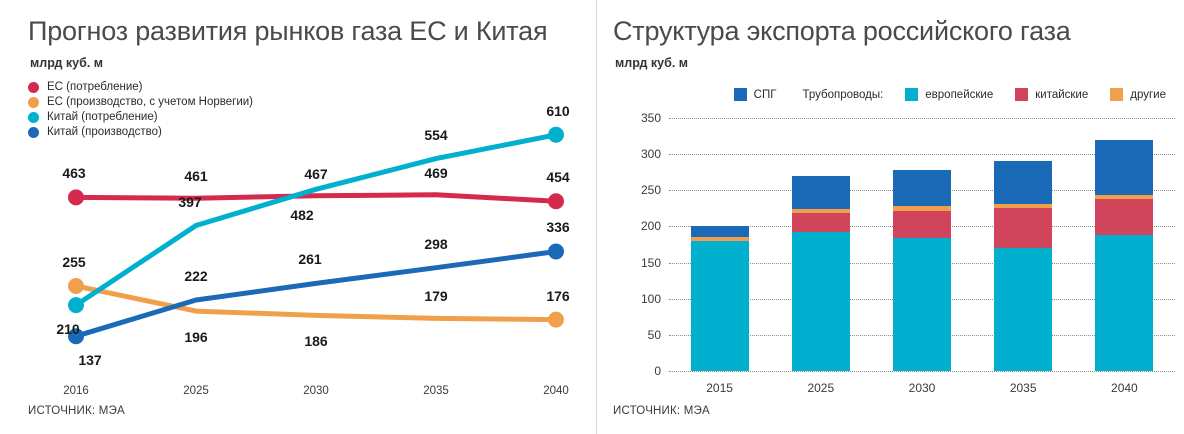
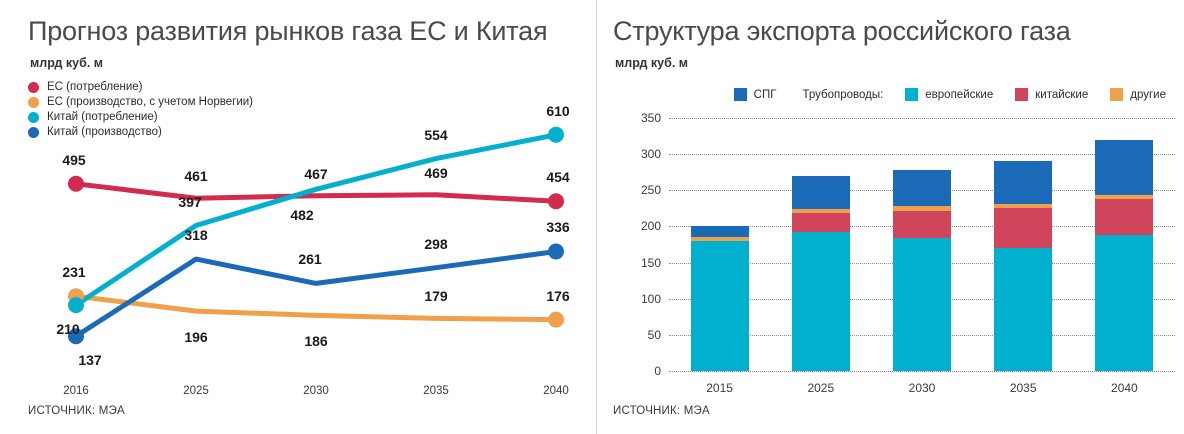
Прогноз развития рынков газа ЕС и Китая/ЕС (потребление)/2016: 463 -> 495
Прогноз развития рынков газа ЕС и Китая/ЕС (производство, с учетом Норвегии)/2016: 255 -> 231
Прогноз развития рынков газа ЕС и Китая/Китай (производство)/2025: 222 -> 318
